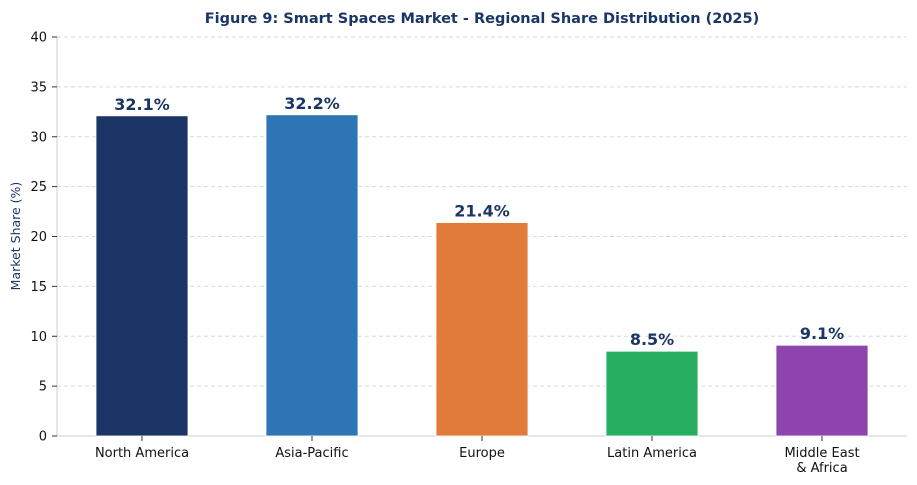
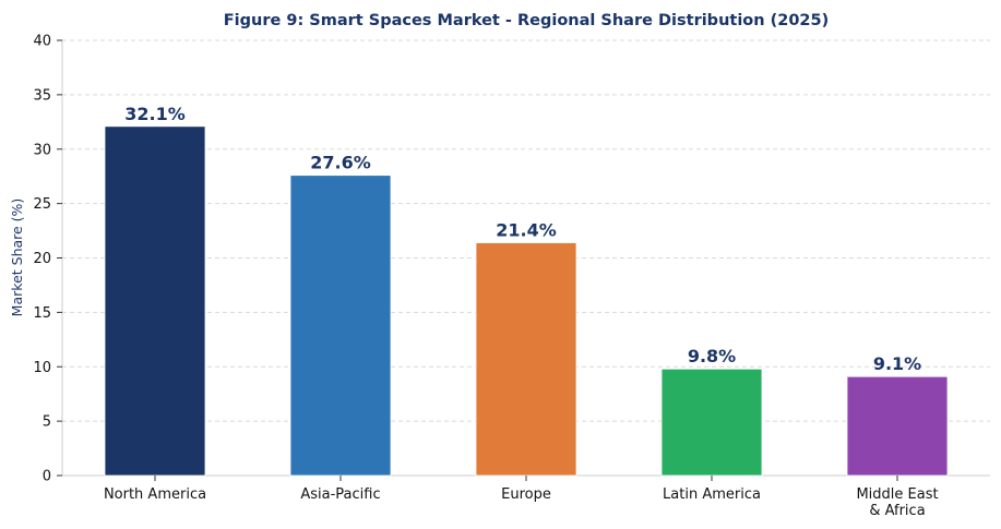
Asia-Pacific: 32.2% -> 27.6%
Latin America: 8.5% -> 9.8%
